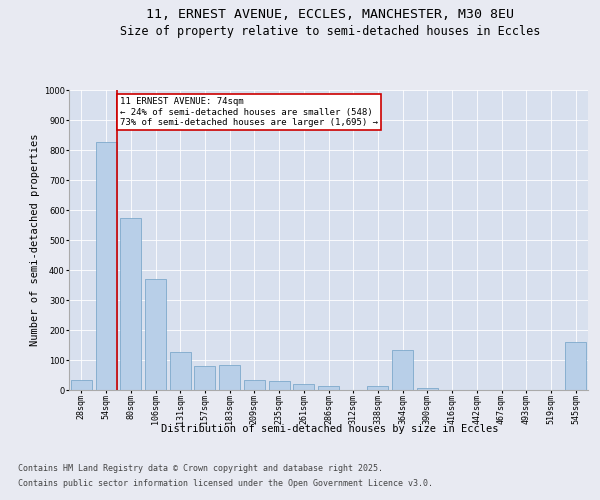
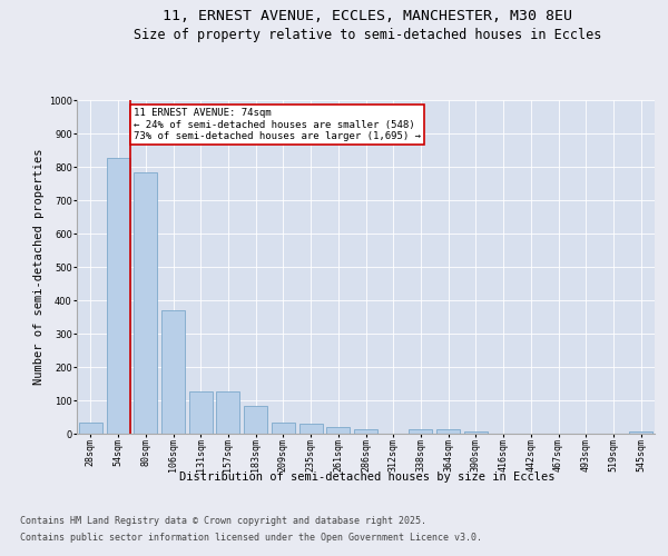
80sqm: 575 -> 783
157sqm: 80 -> 128
364sqm: 135 -> 13
545sqm: 160 -> 7
